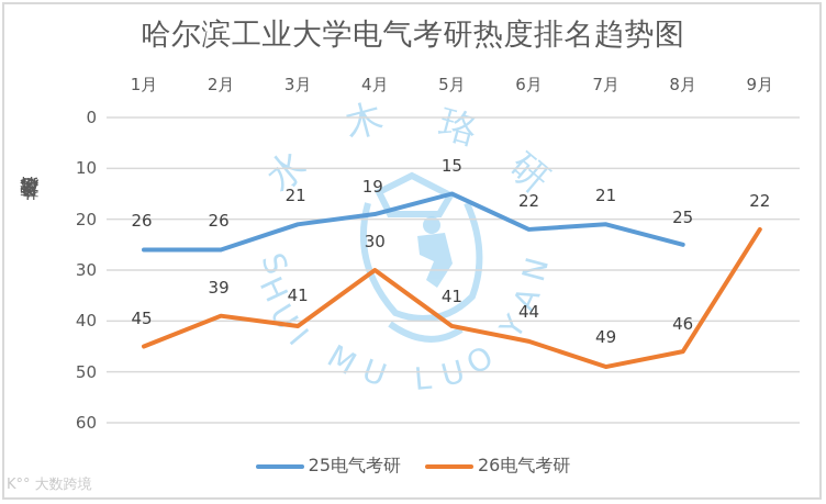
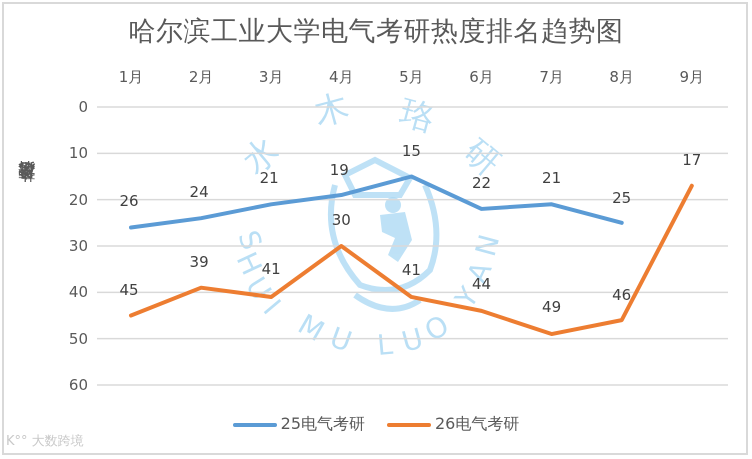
25电气考研/2月: 26 -> 24
26电气考研/9月: 22 -> 17
